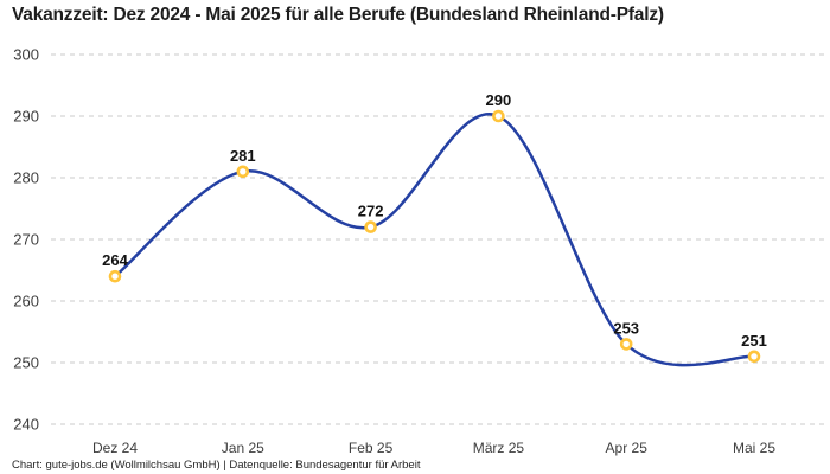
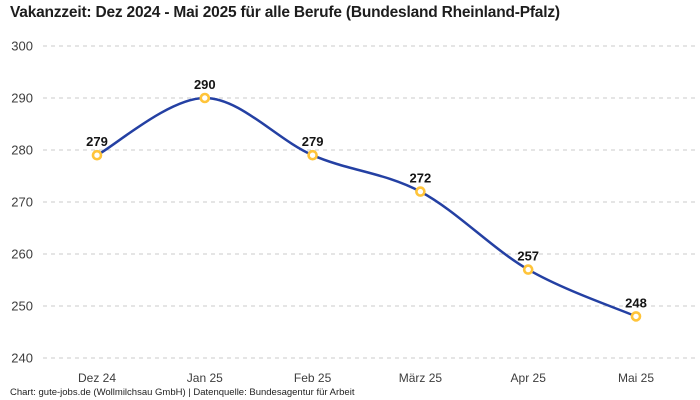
Dez 24: 264 -> 279
Jan 25: 281 -> 290
Feb 25: 272 -> 279
März 25: 290 -> 272
Apr 25: 253 -> 257
Mai 25: 251 -> 248
